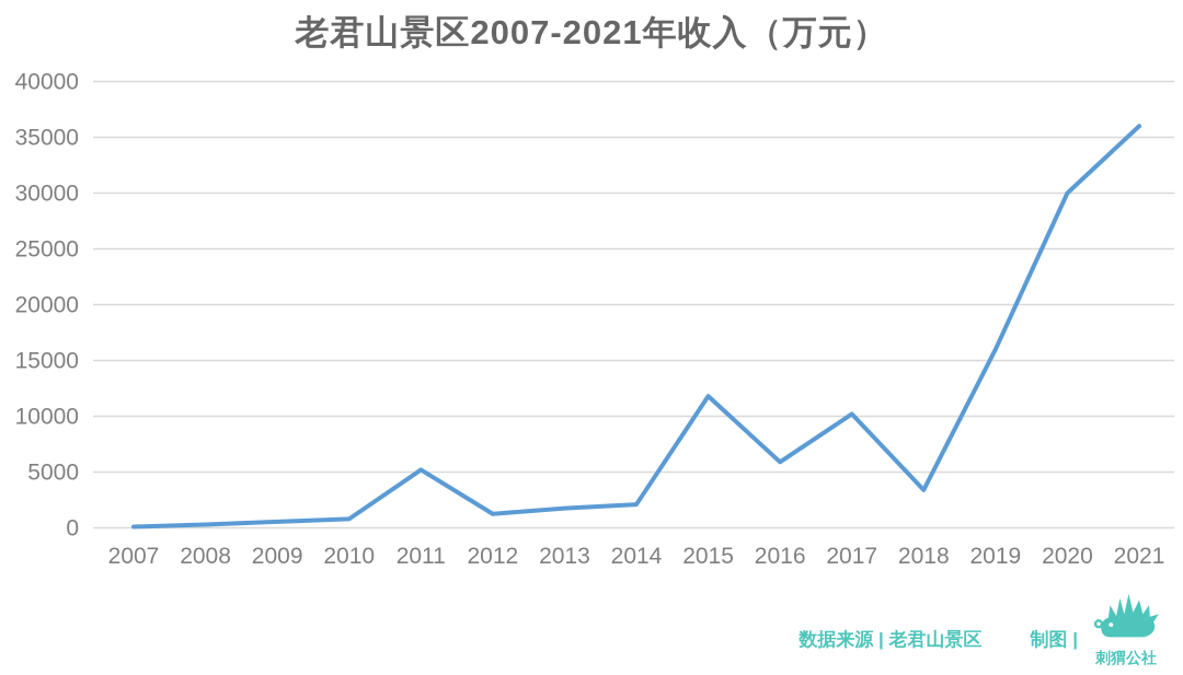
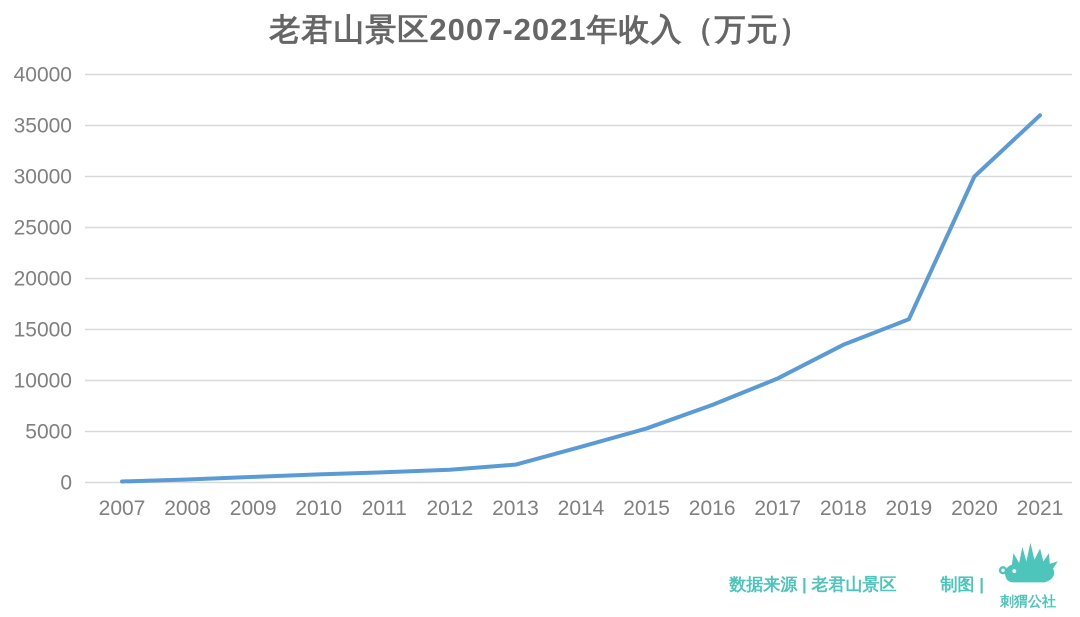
2011: 5200 -> 1000
2014: 2100 -> 3500
2015: 11800 -> 5300
2016: 5900 -> 7600
2018: 3400 -> 13500
